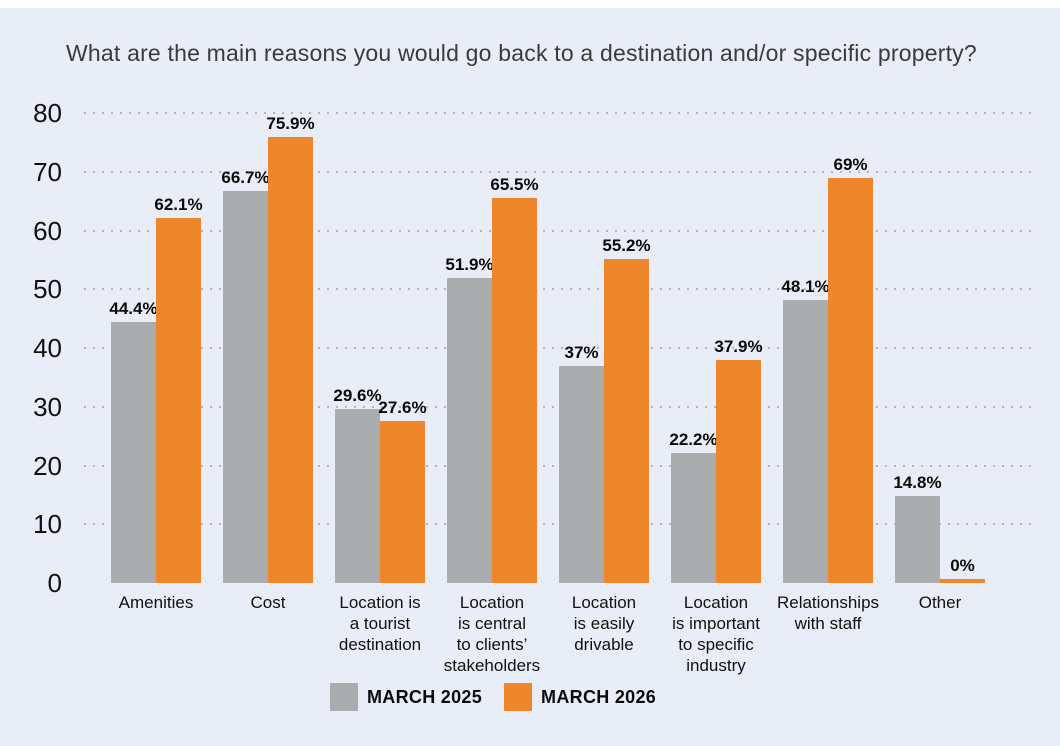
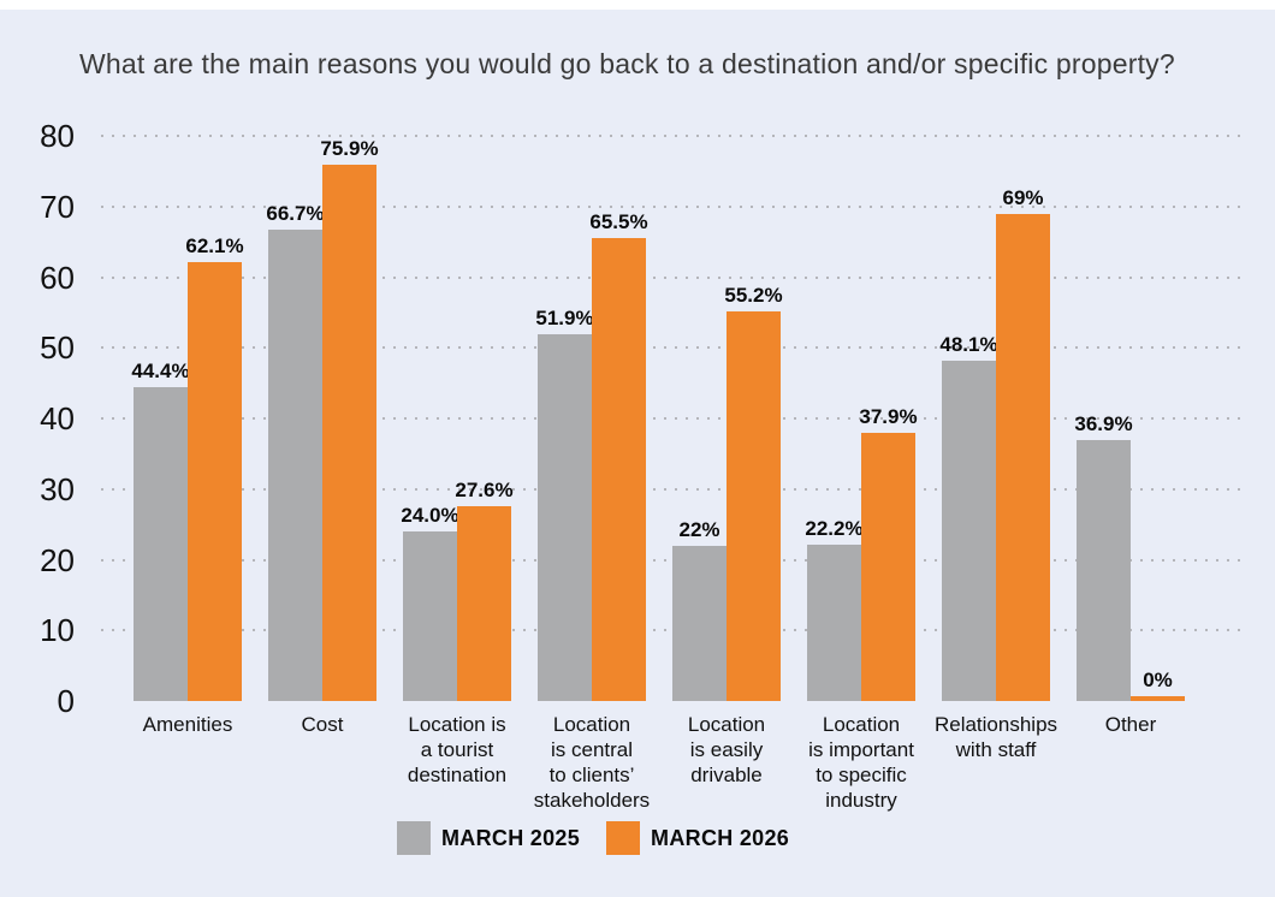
MARCH 2025/Location is a tourist destination: 29.6% -> 24.0%
MARCH 2025/Location is easily drivable: 37% -> 22%
MARCH 2025/Other: 14.8% -> 36.9%
